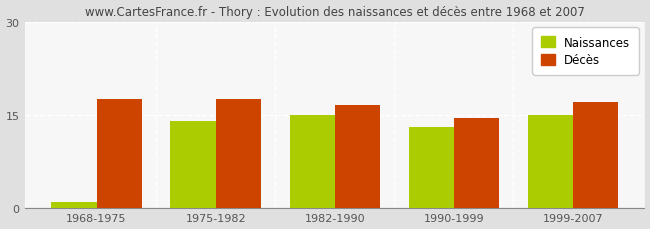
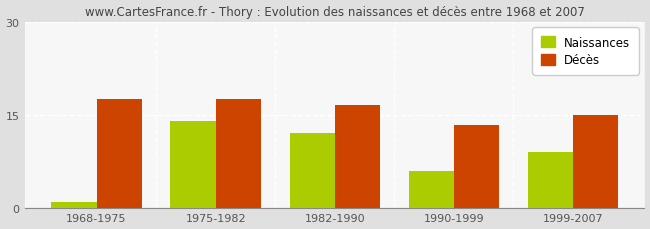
Naissances/1982-1990: 15 -> 12
Naissances/1990-1999: 13 -> 6
Décès/1990-1999: 14.5 -> 13.4
Naissances/1999-2007: 15 -> 9
Décès/1999-2007: 17.0 -> 15.0
